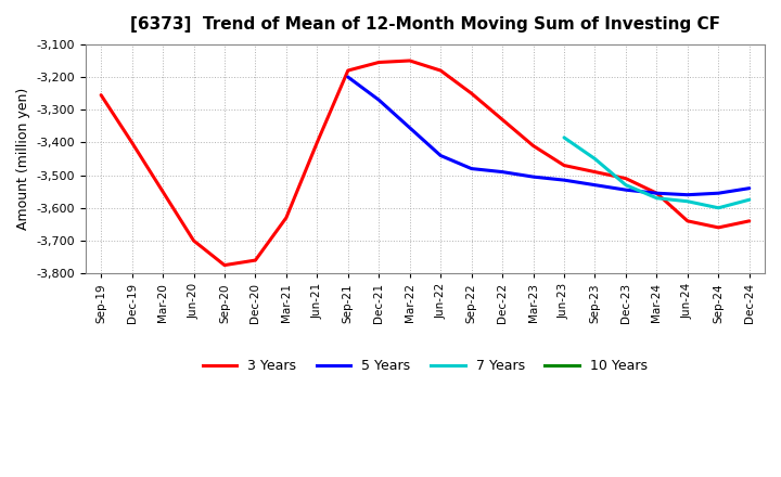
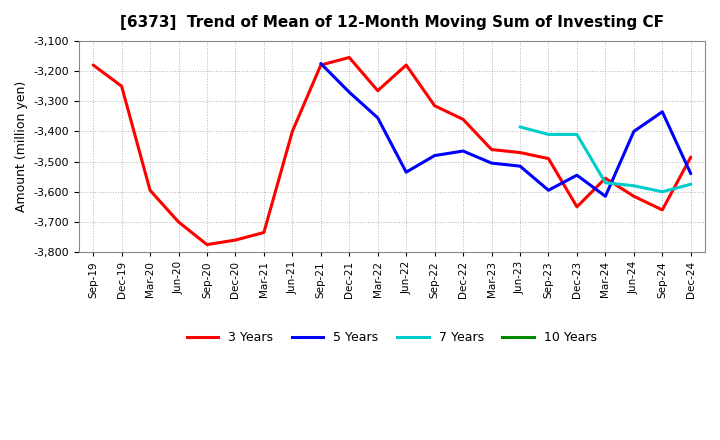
3 Years/Sep-19: -3,255 -> -3,180
3 Years/Dec-19: -3,400 -> -3,250
3 Years/Mar-20: -3,550 -> -3,595
3 Years/Mar-21: -3,630 -> -3,735
5 Years/Sep-21: -3,200 -> -3,175
3 Years/Mar-22: -3,150 -> -3,265
5 Years/Jun-22: -3,440 -> -3,535
3 Years/Sep-22: -3,250 -> -3,315
3 Years/Dec-22: -3,330 -> -3,360
5 Years/Dec-22: -3,490 -> -3,465
3 Years/Mar-23: -3,410 -> -3,460
5 Years/Sep-23: -3,530 -> -3,595
7 Years/Sep-23: -3,450 -> -3,410
3 Years/Dec-23: -3,510 -> -3,650
7 Years/Dec-23: -3,530 -> -3,410
5 Years/Mar-24: -3,555 -> -3,615
3 Years/Jun-24: -3,640 -> -3,615
5 Years/Jun-24: -3,560 -> -3,400
5 Years/Sep-24: -3,555 -> -3,335
3 Years/Dec-24: -3,640 -> -3,485
